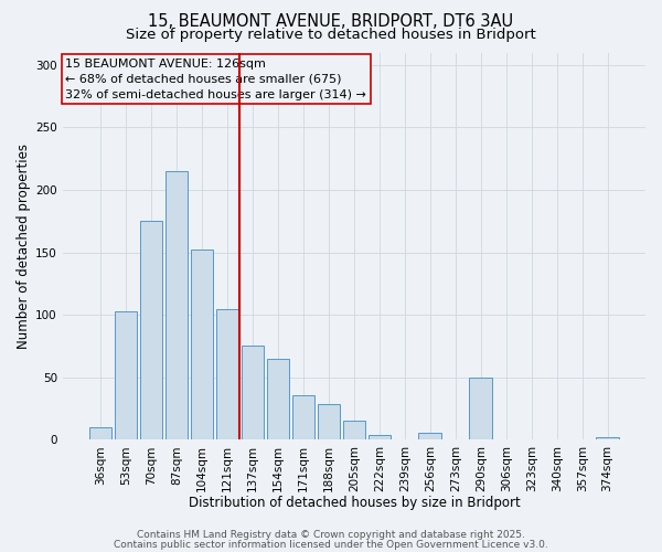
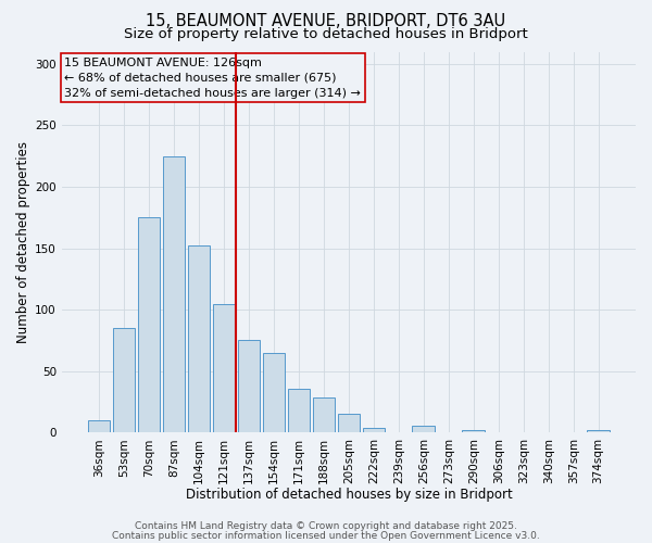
53sqm: 103 -> 85
87sqm: 215 -> 225
290sqm: 50 -> 2
